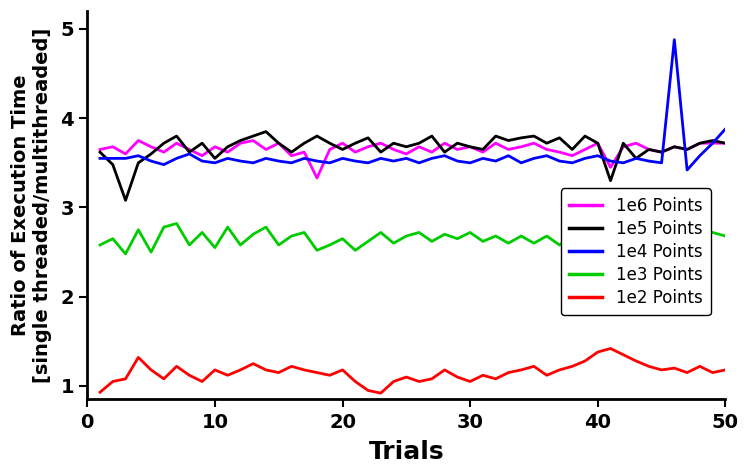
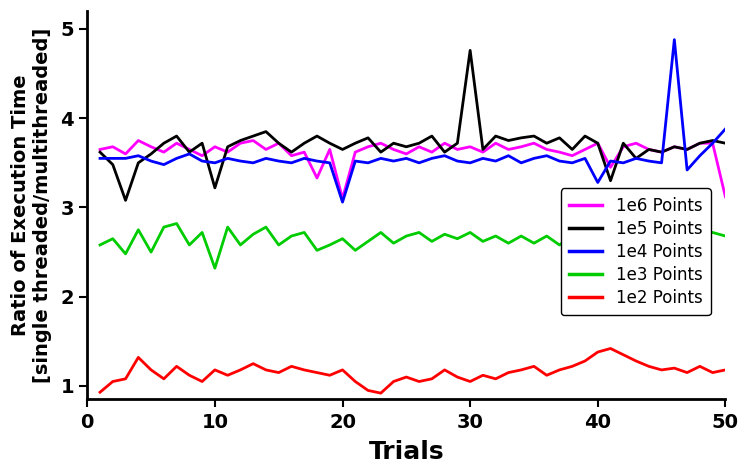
1e5 Points/10: 3.55 -> 3.22
1e3 Points/10: 2.55 -> 2.32
1e6 Points/20: 3.72 -> 3.10
1e4 Points/20: 3.55 -> 3.06
1e5 Points/30: 3.68 -> 4.76
1e4 Points/40: 3.58 -> 3.28
1e6 Points/50: 3.72 -> 3.12
